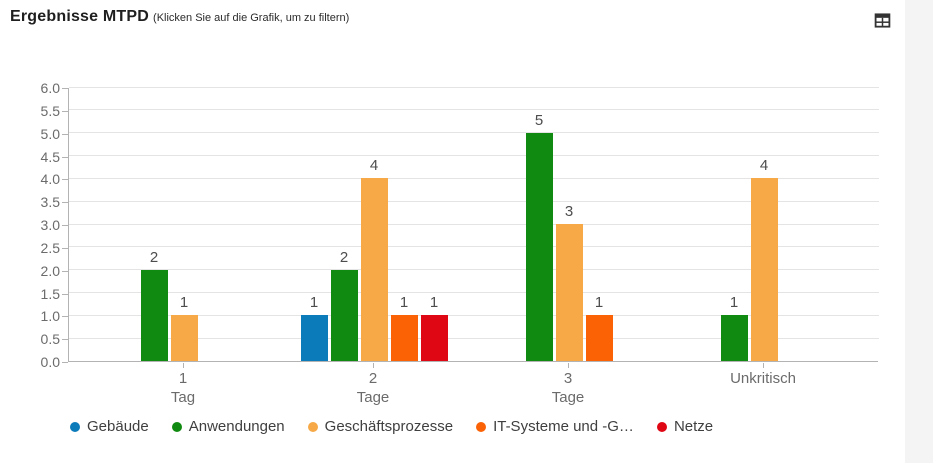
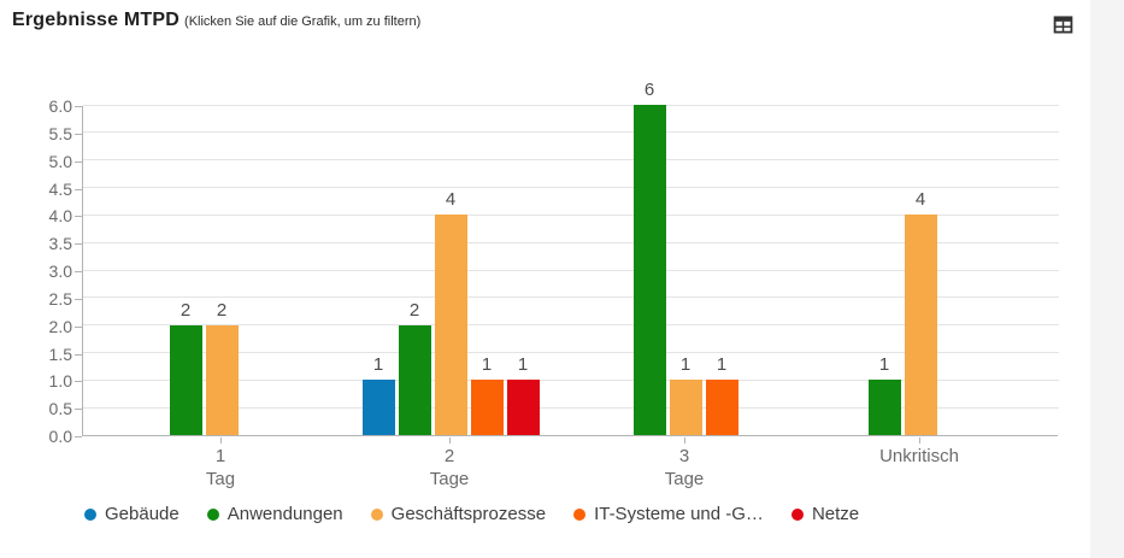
Geschäftsprozesse/1 Tag: 1 -> 2
Anwendungen/3 Tage: 5 -> 6
Geschäftsprozesse/3 Tage: 3 -> 1
